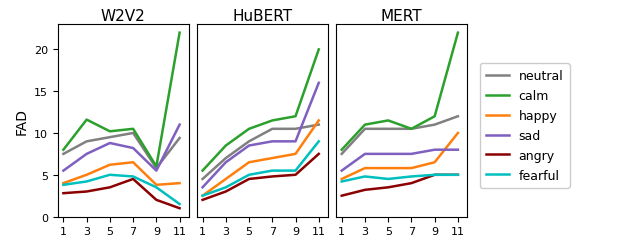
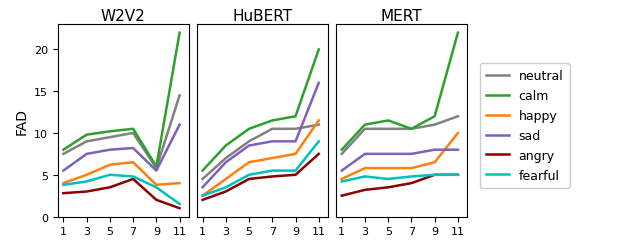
W2V2/calm/3: 11.6 -> 9.8
W2V2/sad/5: 8.8 -> 8.0
W2V2/neutral/11: 9.4 -> 14.5
